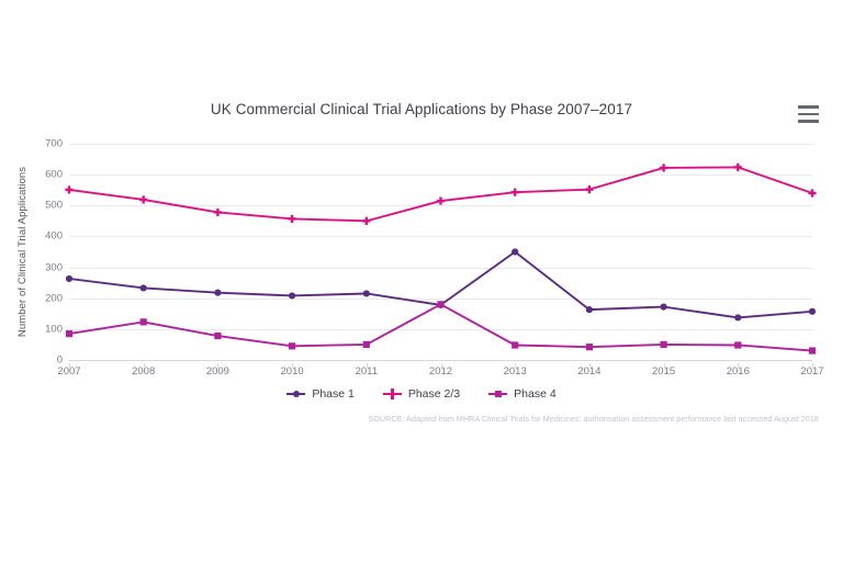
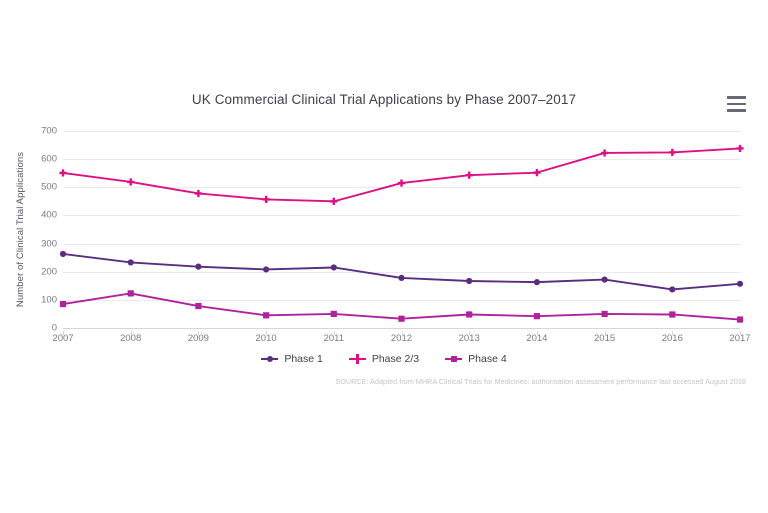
Phase 4/2012: 180 -> 30
Phase 1/2013: 350 -> 170
Phase 2/3/2017: 540 -> 640
